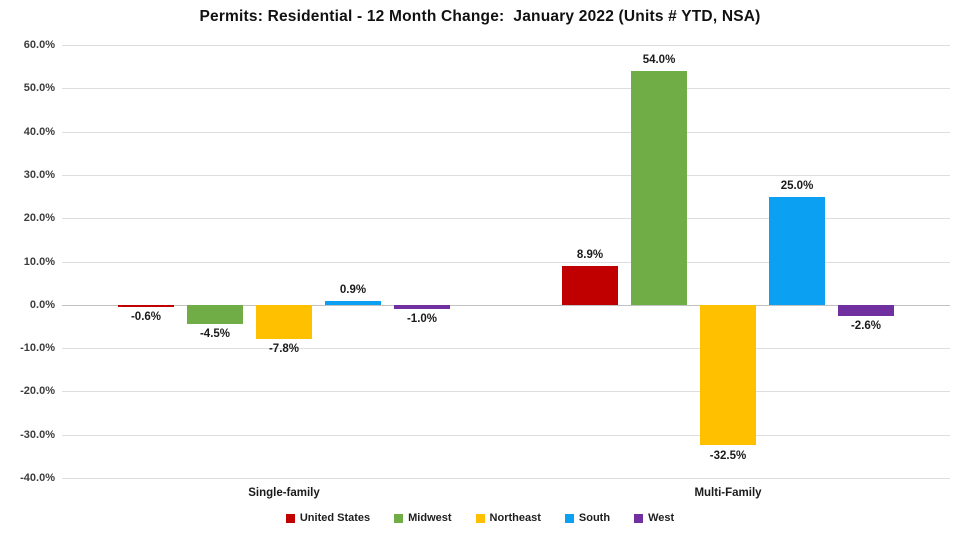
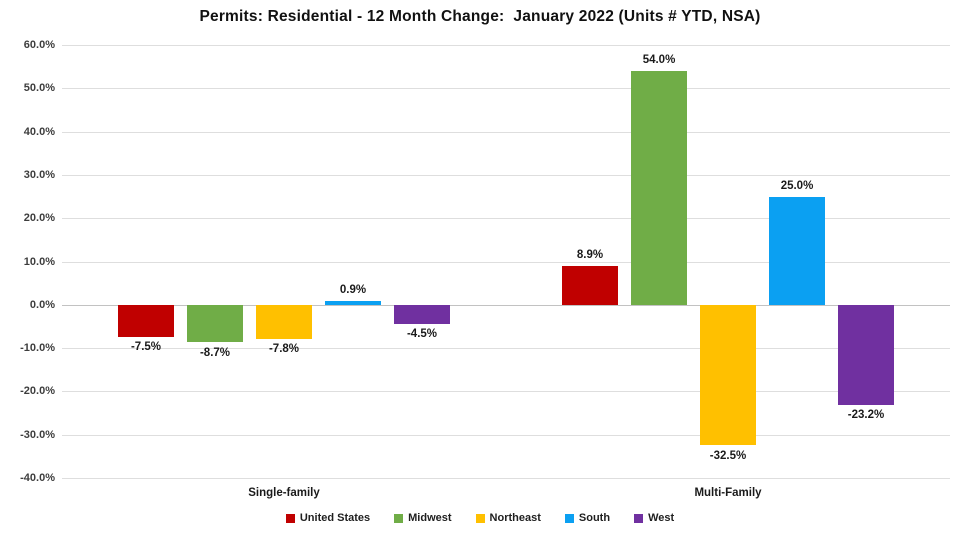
United States/Single-family: -0.6% -> -7.5%
Midwest/Single-family: -4.5% -> -8.7%
West/Single-family: -1.0% -> -4.5%
West/Multi-Family: -2.6% -> -23.2%
